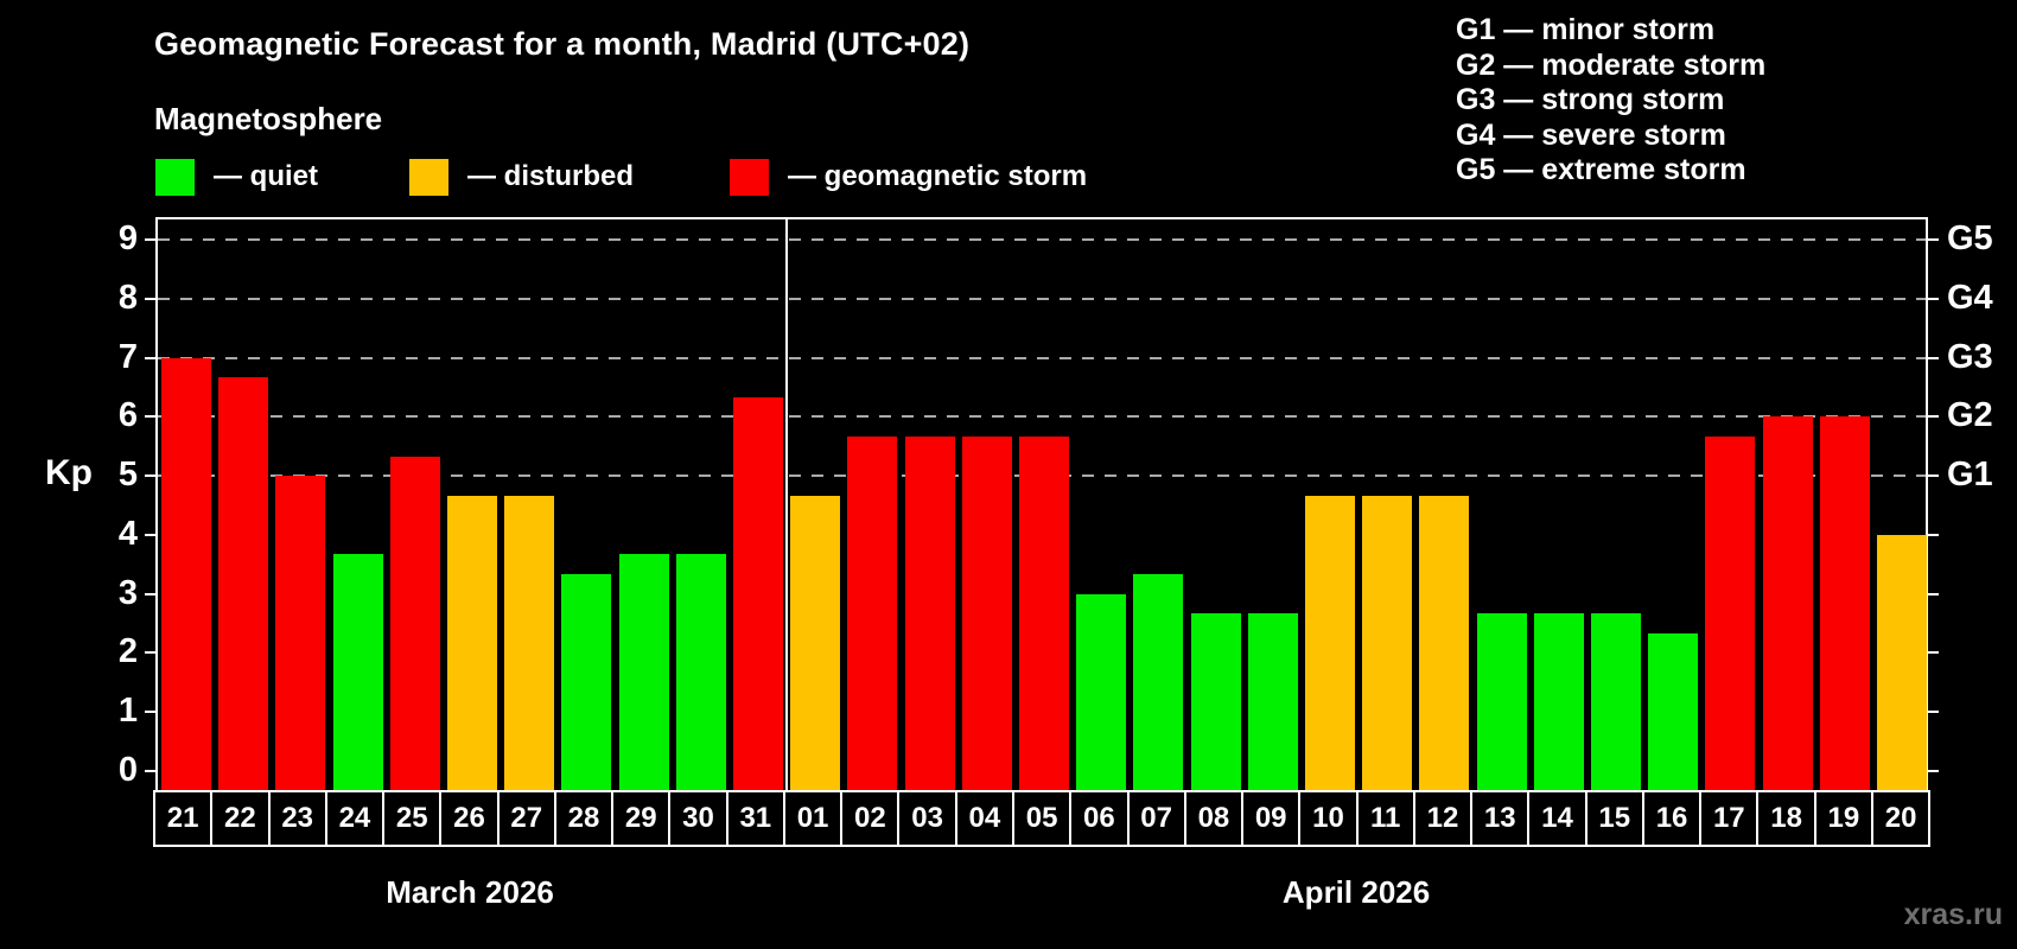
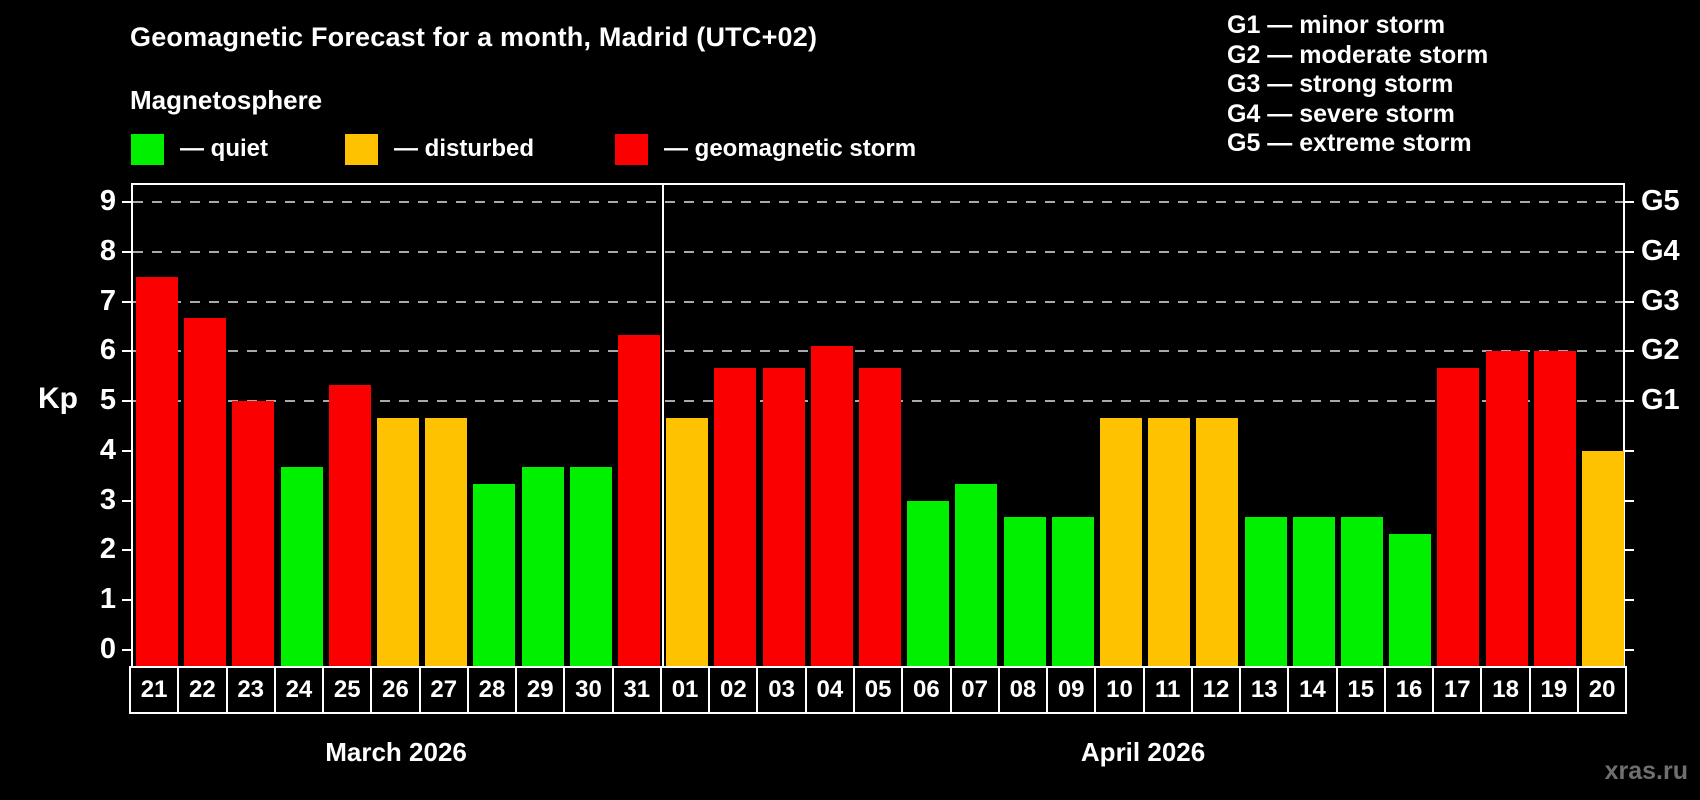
21: 7.0 -> 7.5
04: 5.7 -> 6.1
